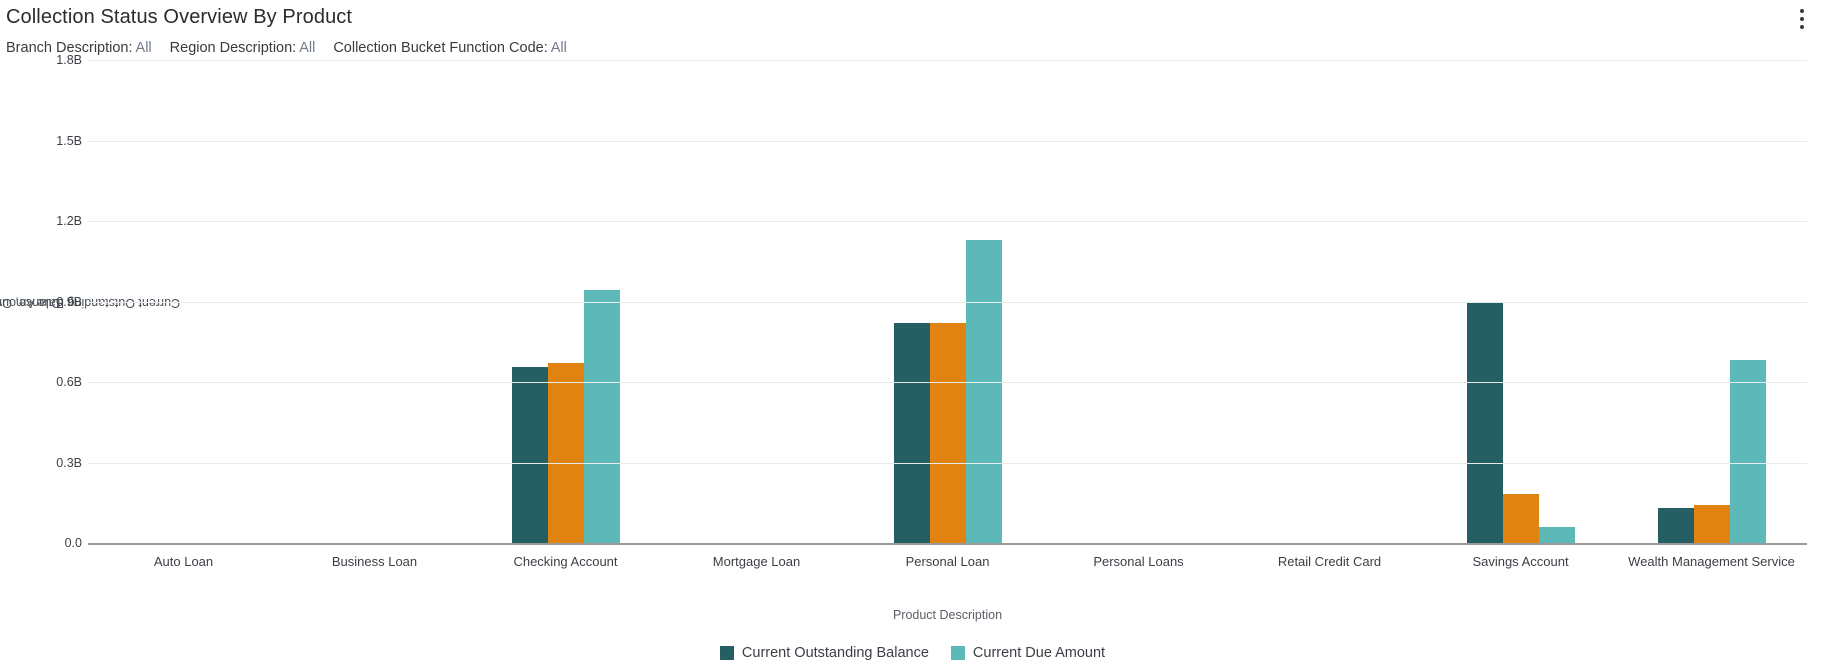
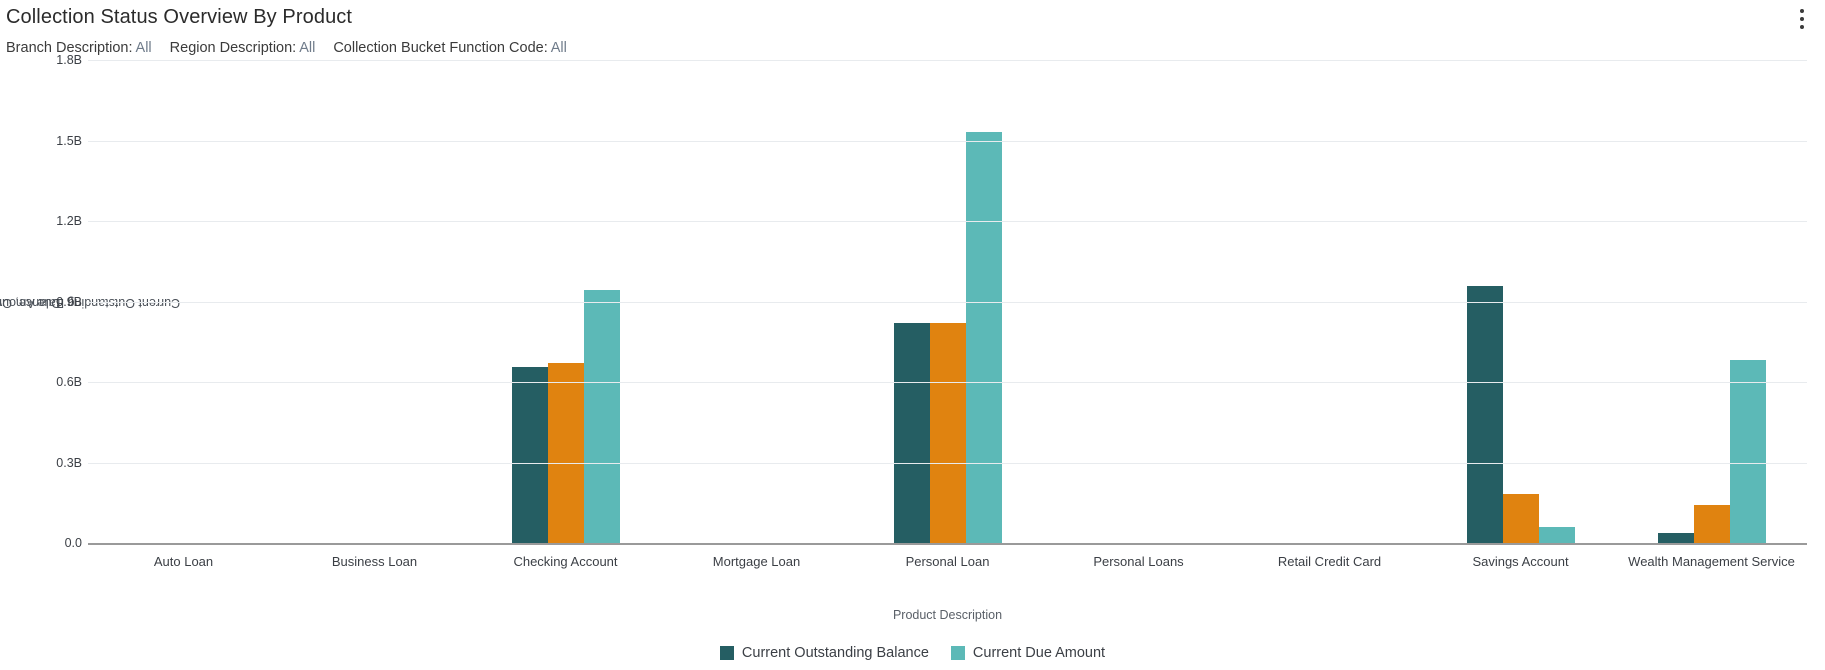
Current Due Amount/Personal Loan: 1.13B -> 1.53B
Current Outstanding Balance/Savings Account: 0.90B -> 0.96B
Current Outstanding Balance/Wealth Management Service: 0.13B -> 0.04B
